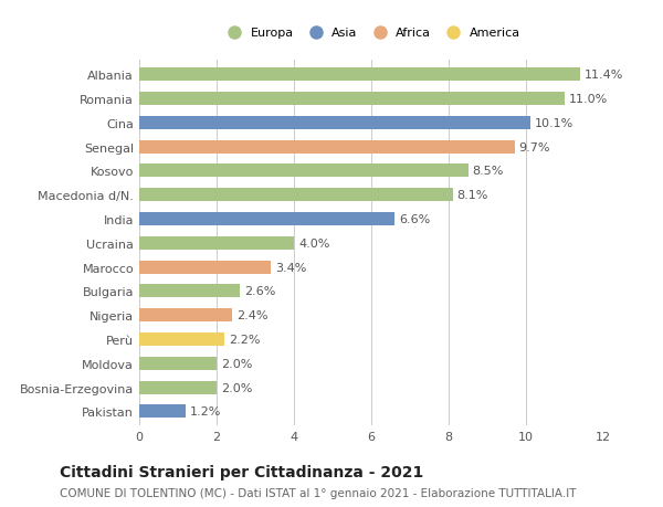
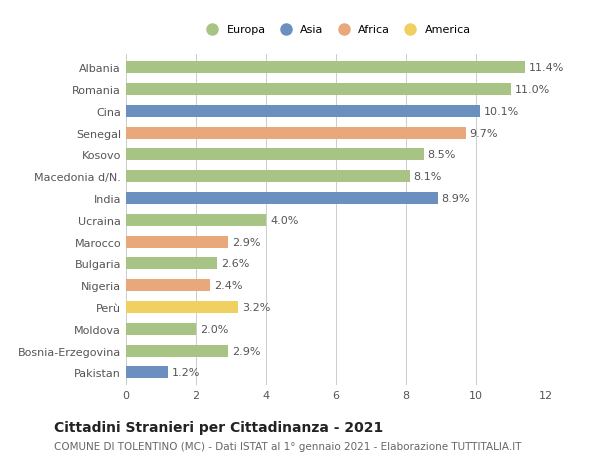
India: 6.6% -> 8.9%
Marocco: 3.4% -> 2.9%
Perù: 2.2% -> 3.2%
Bosnia-Erzegovina: 2.0% -> 2.9%
